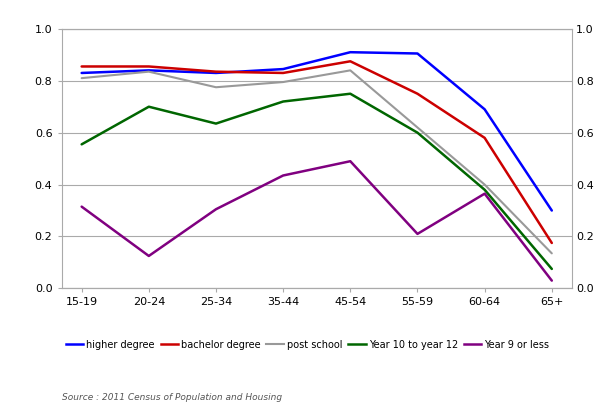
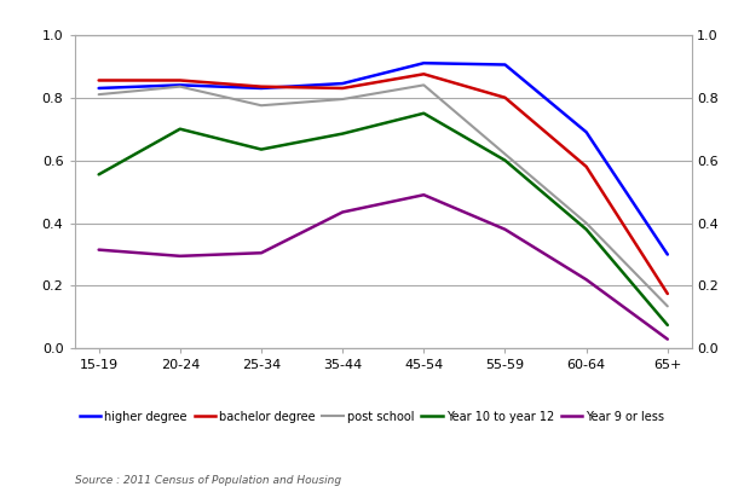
Year 9 or less/20-24: 0.125 -> 0.295
Year 10 to year 12/35-44: 0.720 -> 0.685
bachelor degree/55-59: 0.750 -> 0.800
Year 9 or less/55-59: 0.210 -> 0.380
Year 9 or less/60-64: 0.365 -> 0.220
